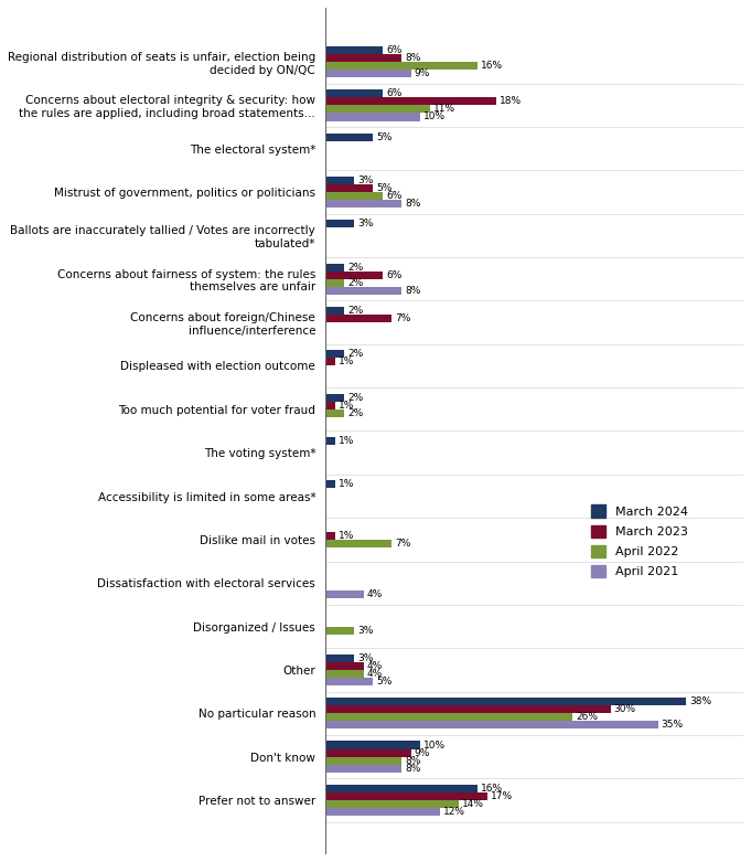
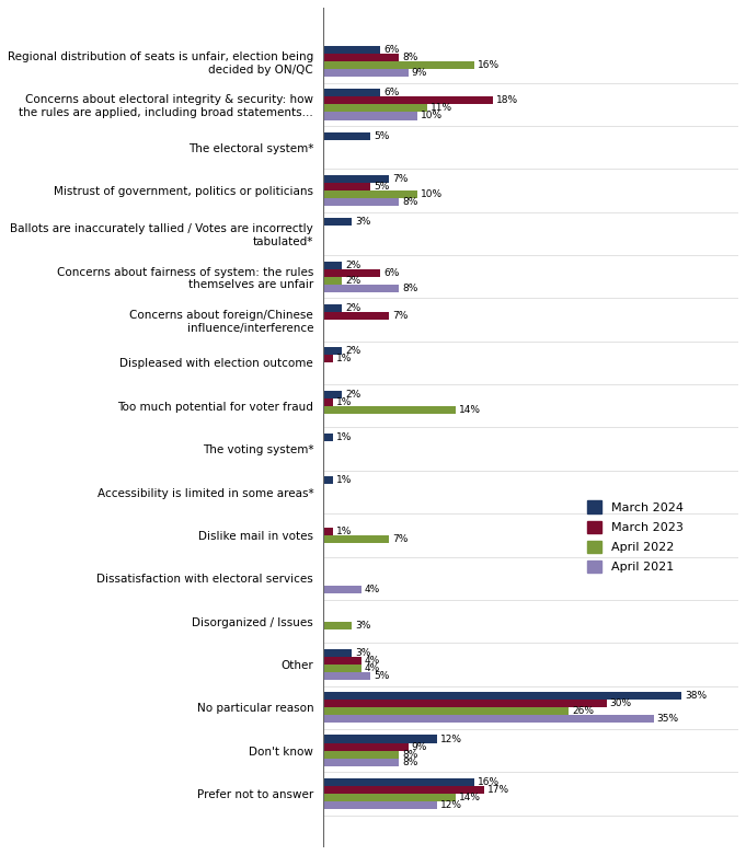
March 2024/Mistrust of government, politics or politicians: 3% -> 7%
April 2022/Mistrust of government, politics or politicians: 6% -> 10%
April 2022/Too much potential for voter fraud: 2% -> 14%
March 2024/Don't know: 10% -> 12%
